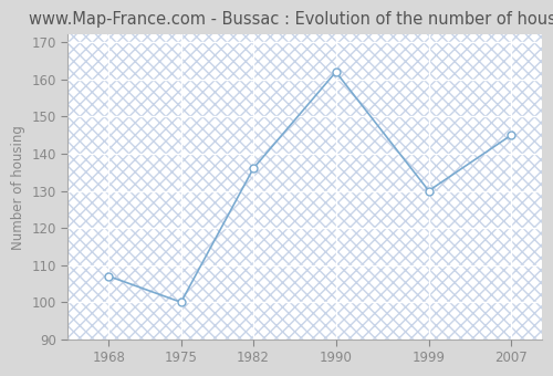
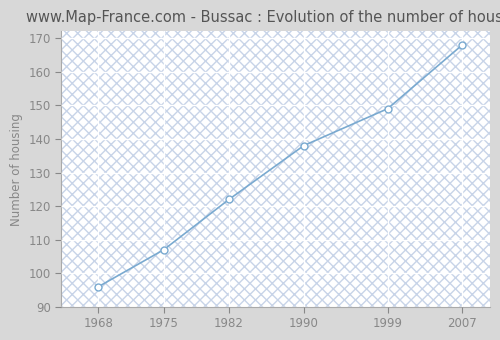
1968: 107 -> 96
1975: 100 -> 107
1982: 136 -> 122
1990: 162 -> 138
1999: 130 -> 149
2007: 145 -> 168
